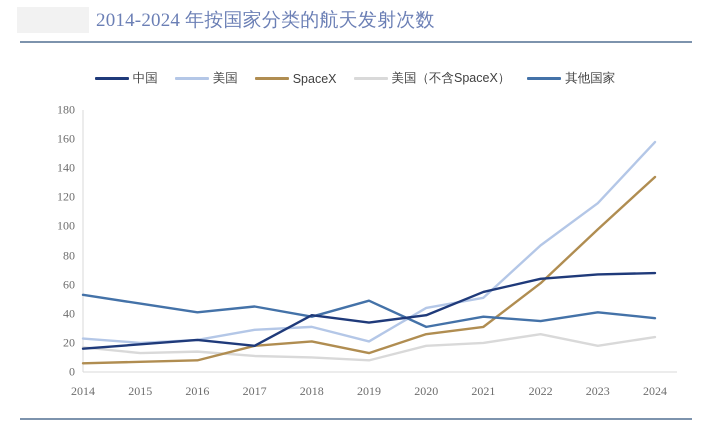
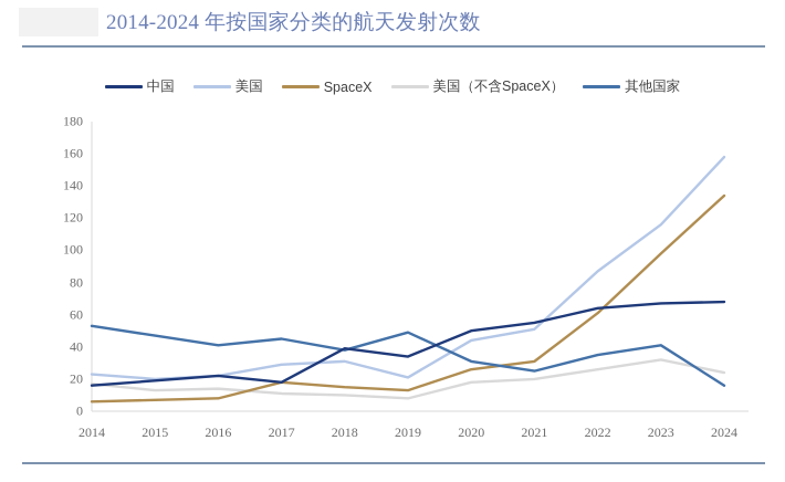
SpaceX/2018: 21 -> 15
中国/2020: 39 -> 50
其他国家/2021: 38 -> 25
美国（不含SpaceX）/2023: 18 -> 32
其他国家/2024: 37 -> 16
